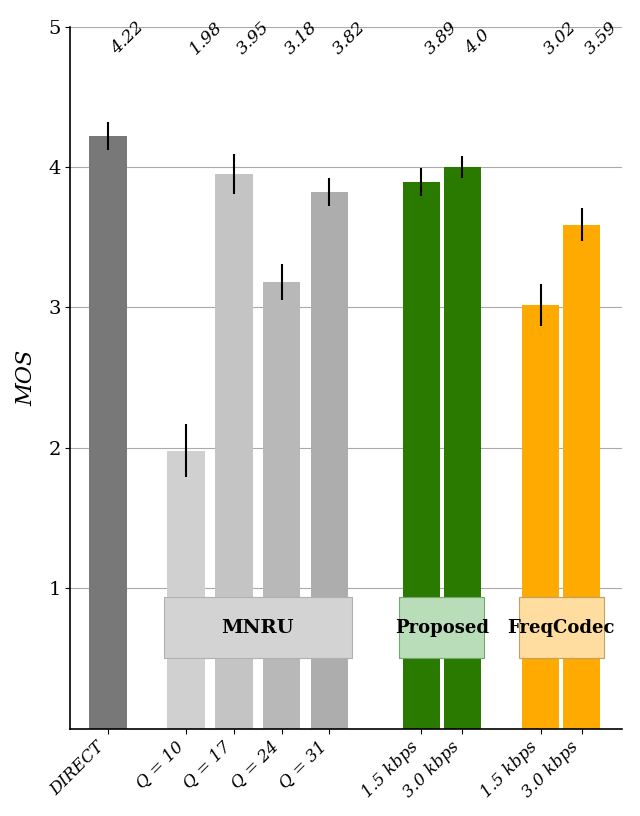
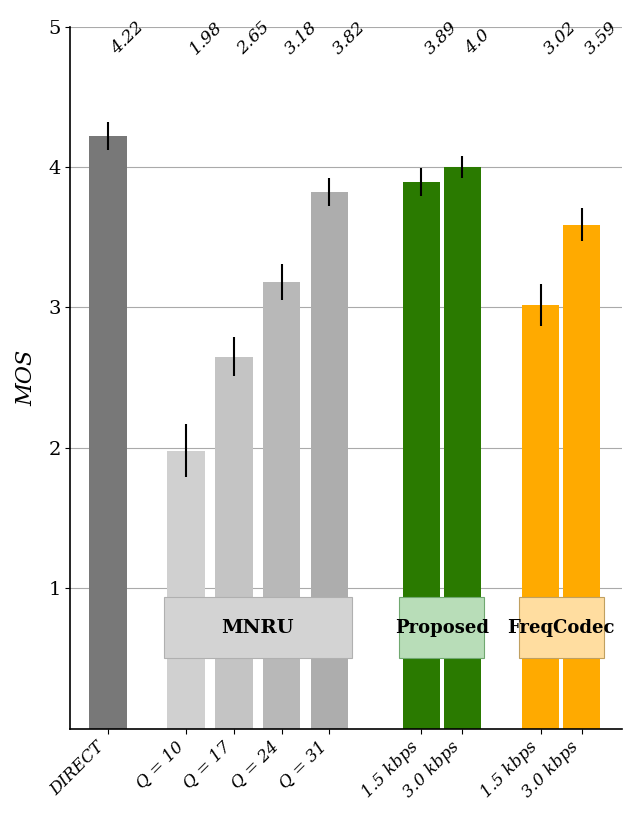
Q = 17: 3.95 -> 2.65
